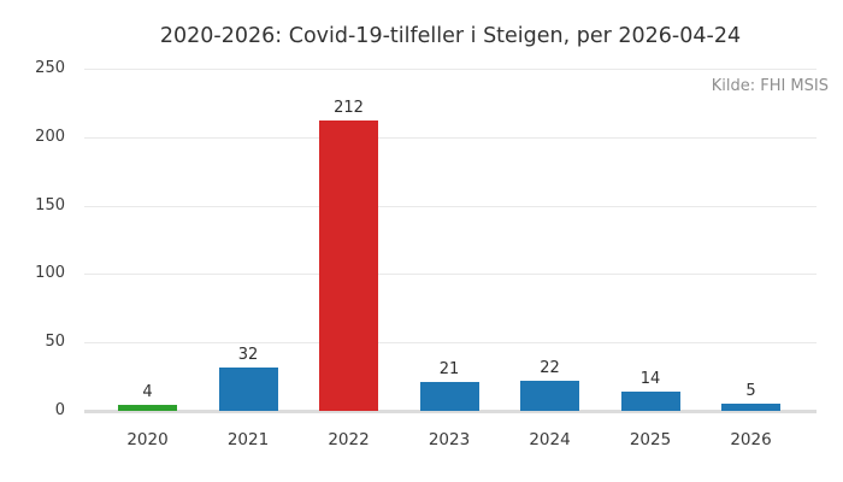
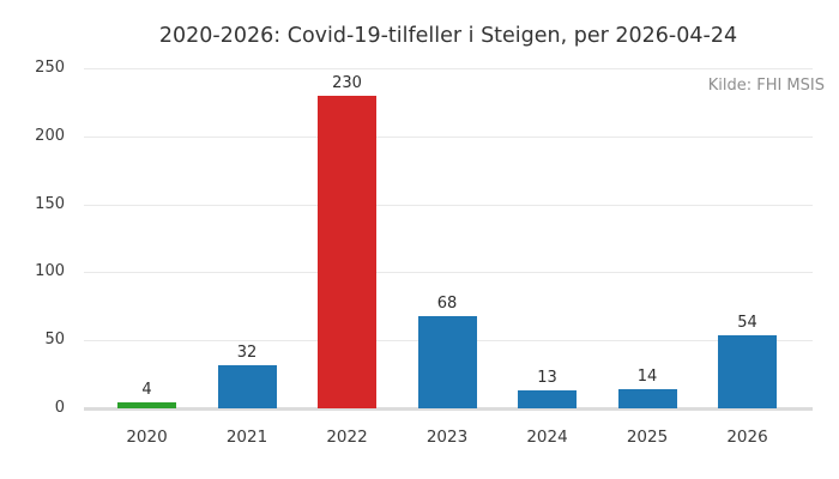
2022: 212 -> 230
2023: 21 -> 68
2024: 22 -> 13
2026: 5 -> 54
